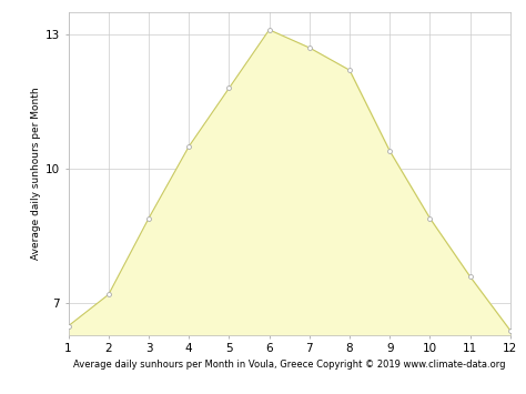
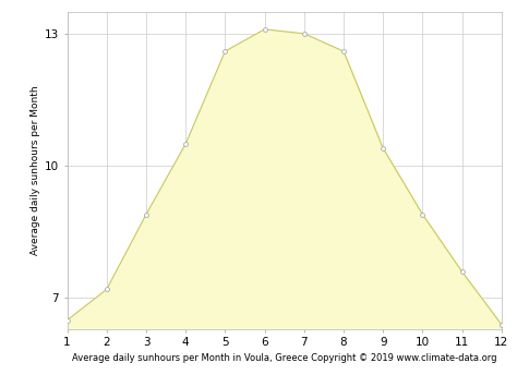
5: 11.8 -> 12.6
7: 12.7 -> 13.0
8: 12.2 -> 12.6
